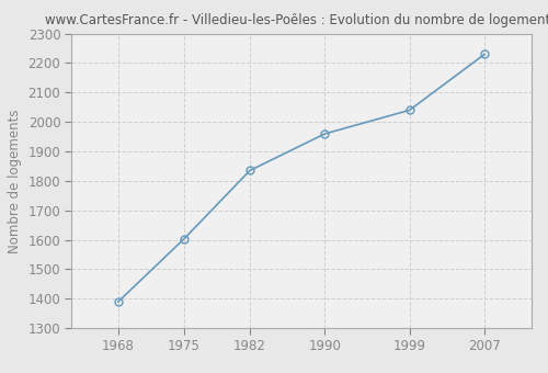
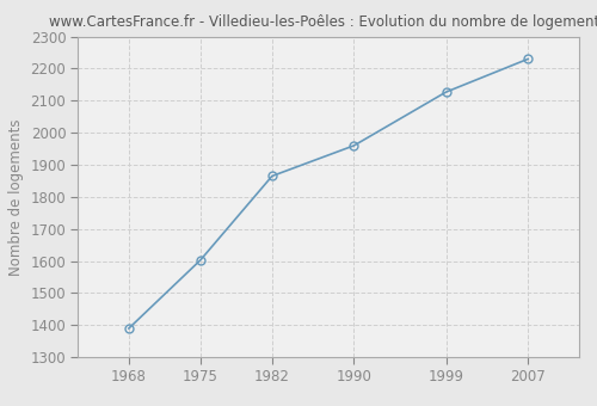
1982: 1835 -> 1865
1999: 2040 -> 2127
